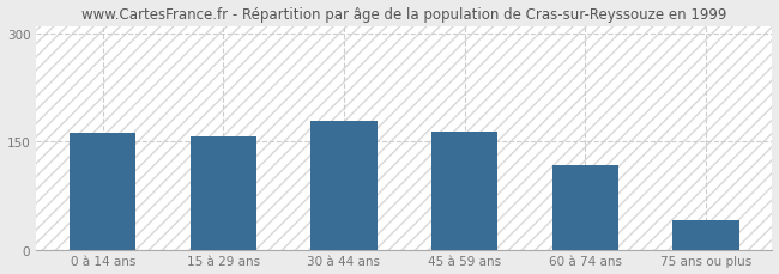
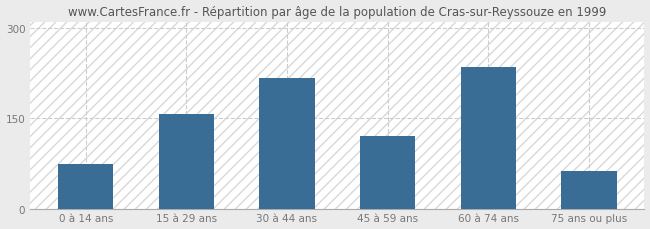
0 à 14 ans: 162 -> 74
30 à 44 ans: 178 -> 216
45 à 59 ans: 163 -> 120
60 à 74 ans: 117 -> 234
75 ans ou plus: 40 -> 62
